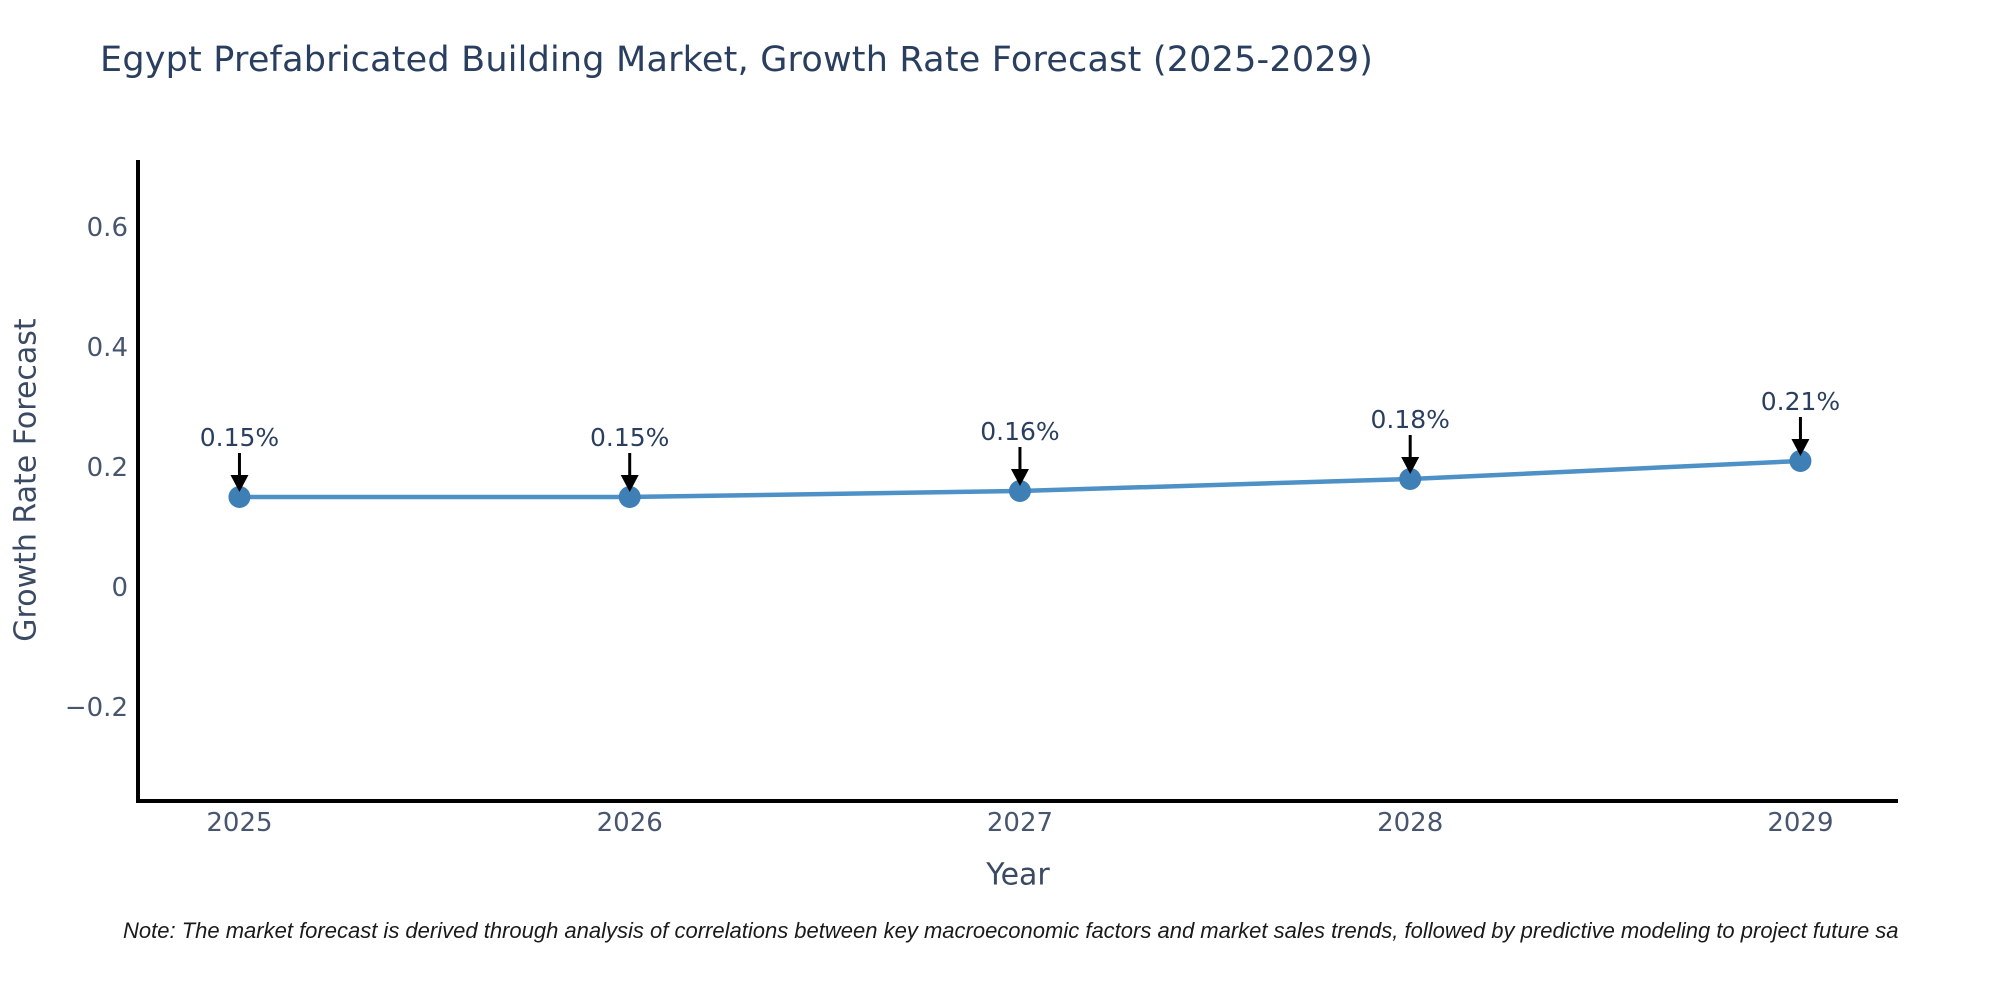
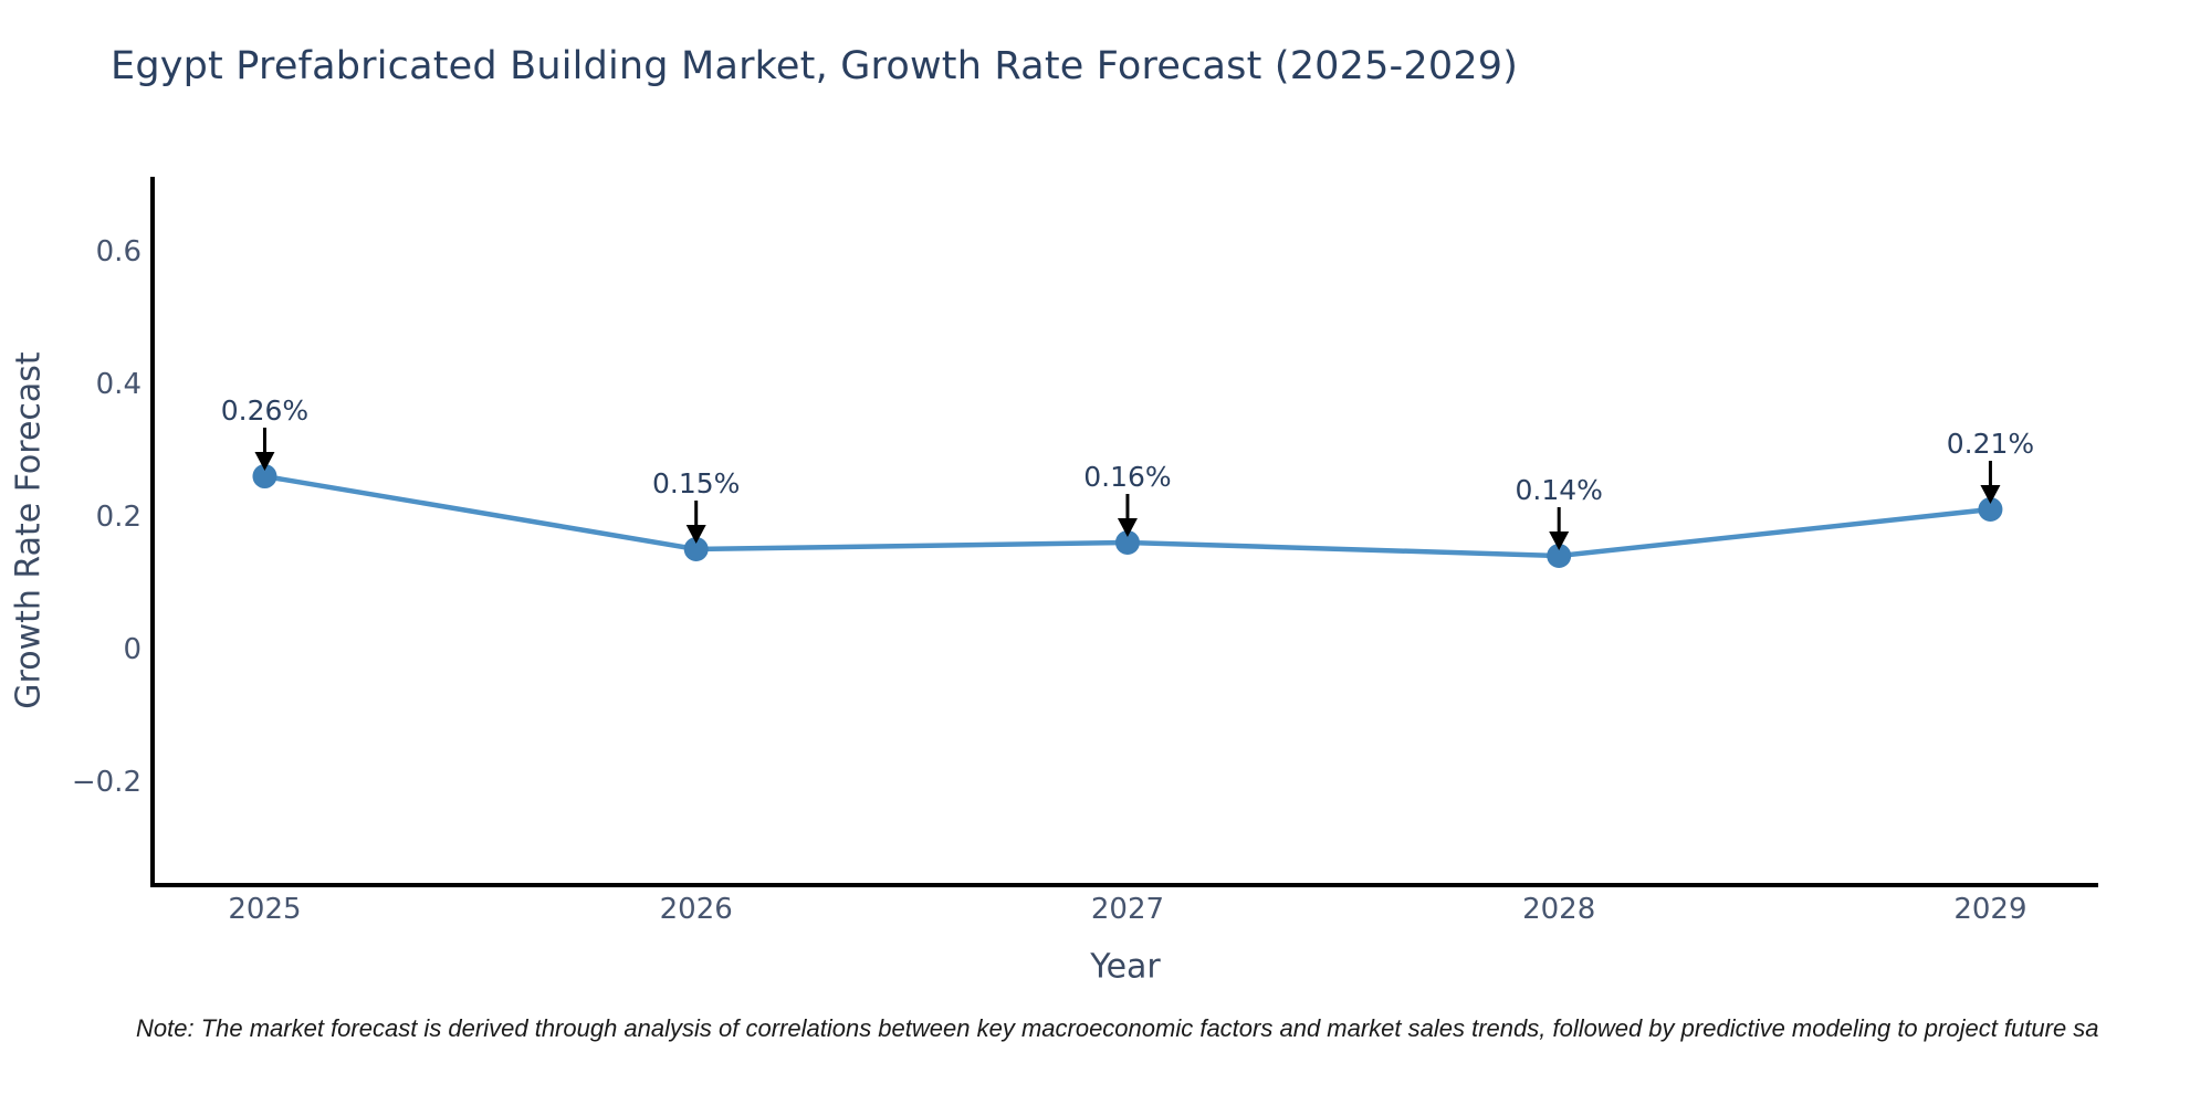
2025: 0.15% -> 0.26%
2028: 0.18% -> 0.14%
